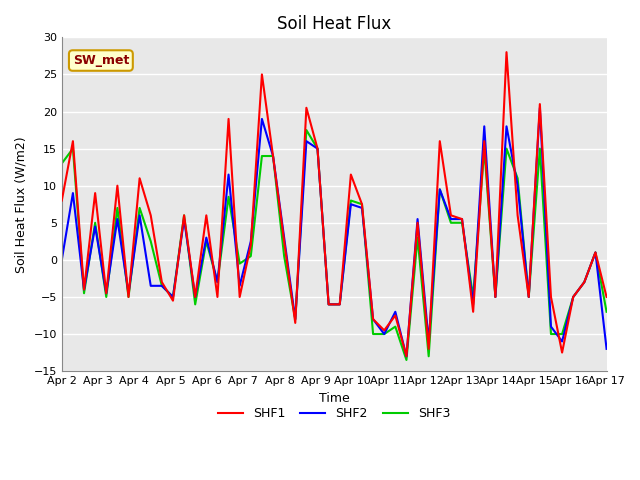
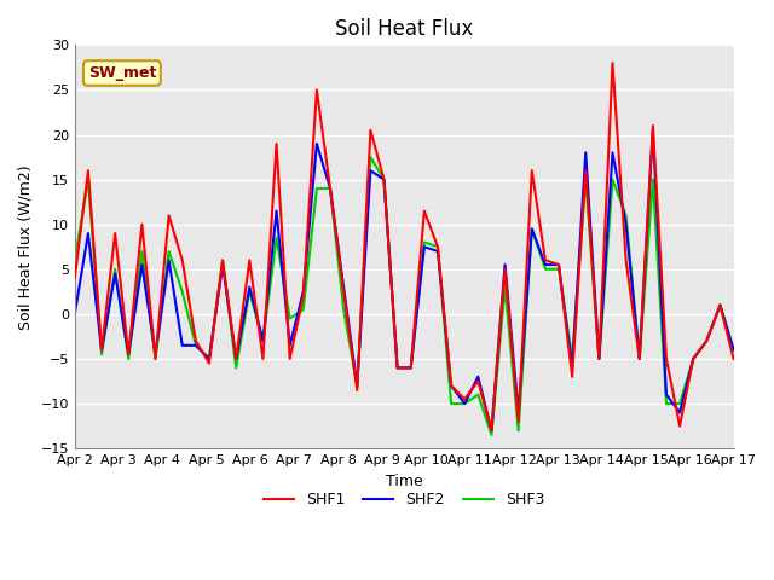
SHF1/Apr 2: 8.0 -> 4.0
SHF3/Apr 2: 13.0 -> 6.0
SHF2/Apr 17: -12.0 -> -4.0
SHF3/Apr 17: -7.0 -> -4.0
